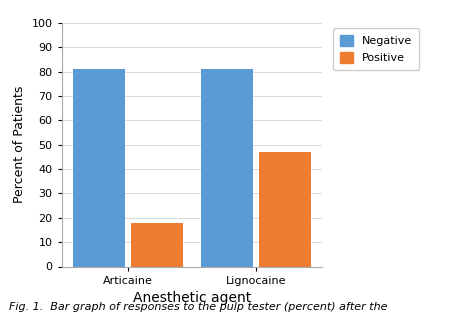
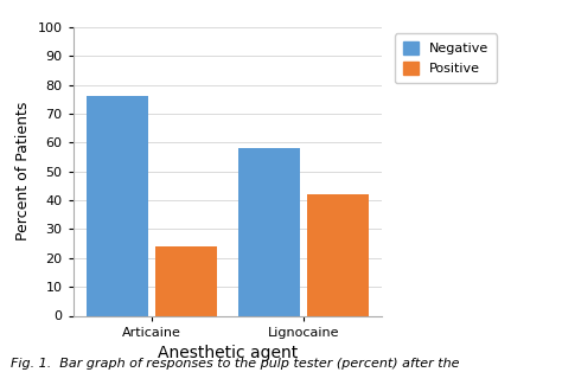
Negative/Articaine: 81 -> 76
Positive/Articaine: 18 -> 24
Negative/Lignocaine: 81 -> 58
Positive/Lignocaine: 47 -> 42
